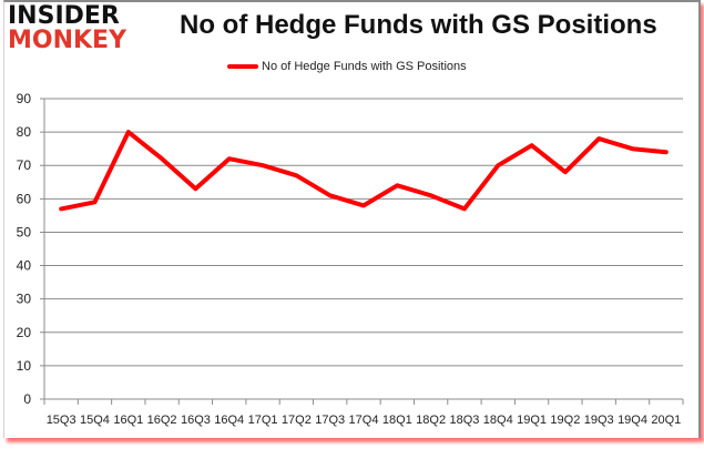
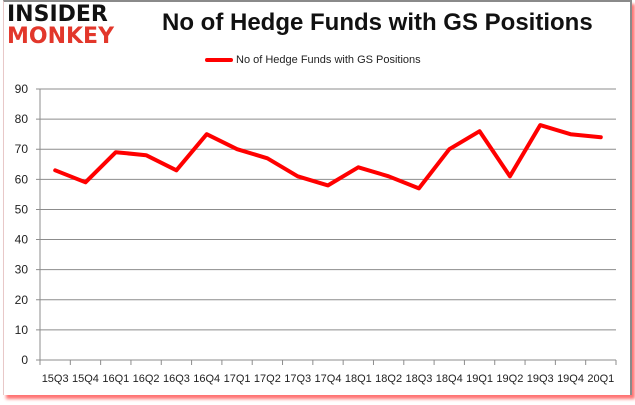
15Q3: 57 -> 63
16Q1: 80 -> 69
16Q2: 72 -> 68
16Q4: 72 -> 75
19Q2: 68 -> 61
